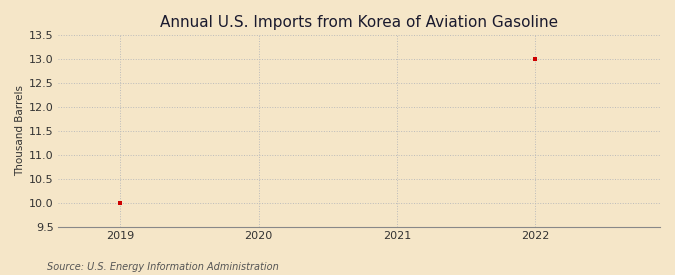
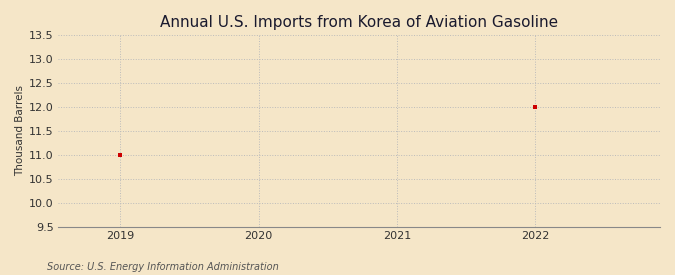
2019: 10 -> 11
2022: 13 -> 12
